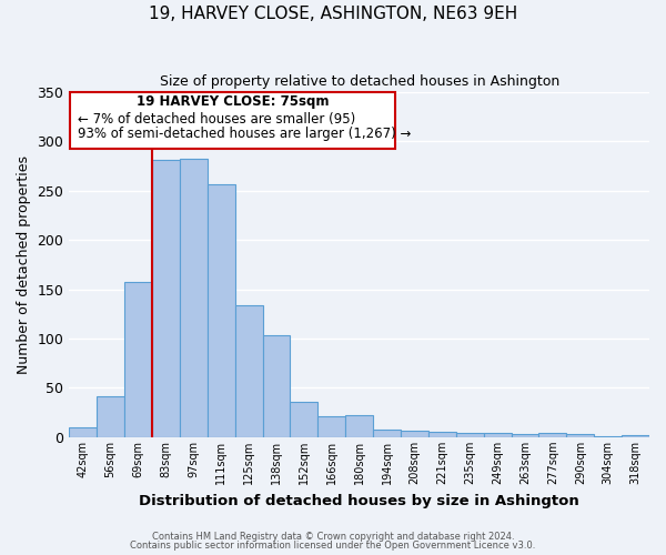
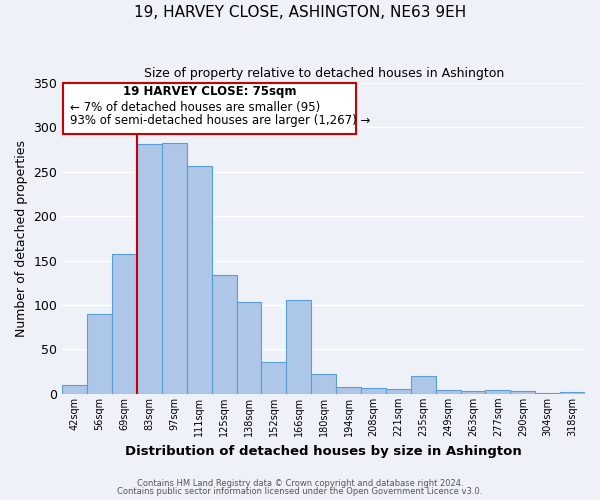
56sqm: 42 -> 90
166sqm: 21 -> 106
235sqm: 4 -> 20
